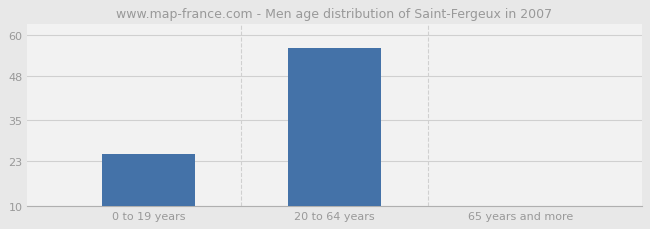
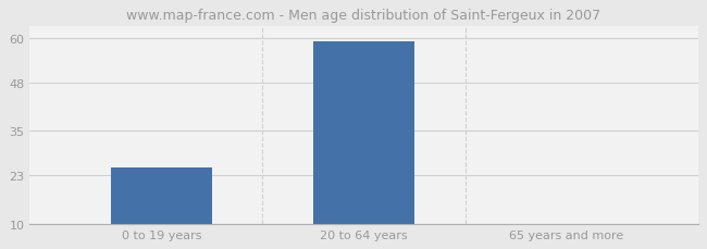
20 to 64 years: 56 -> 59
